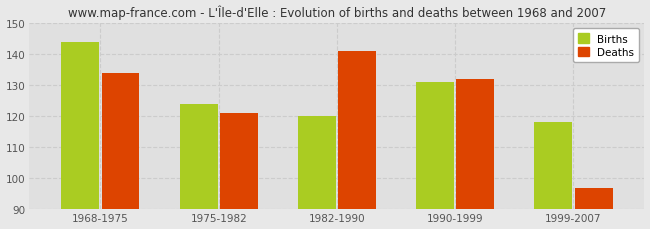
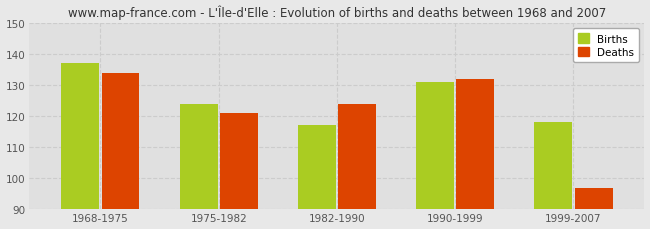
Births/1968-1975: 144 -> 137
Births/1982-1990: 120 -> 117
Deaths/1982-1990: 141 -> 124
